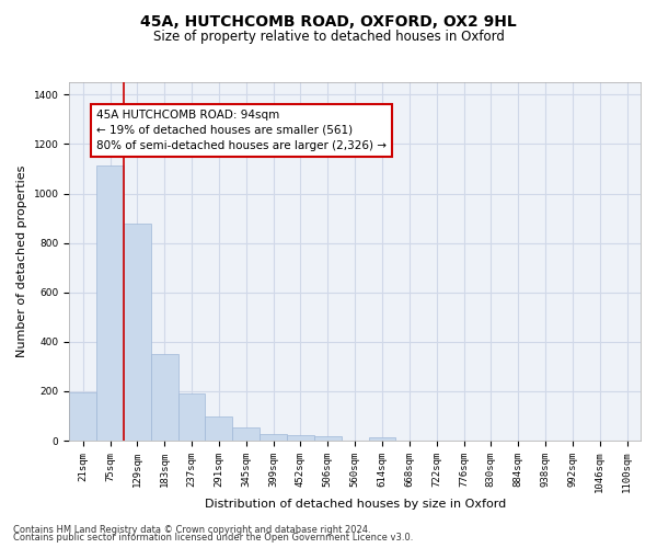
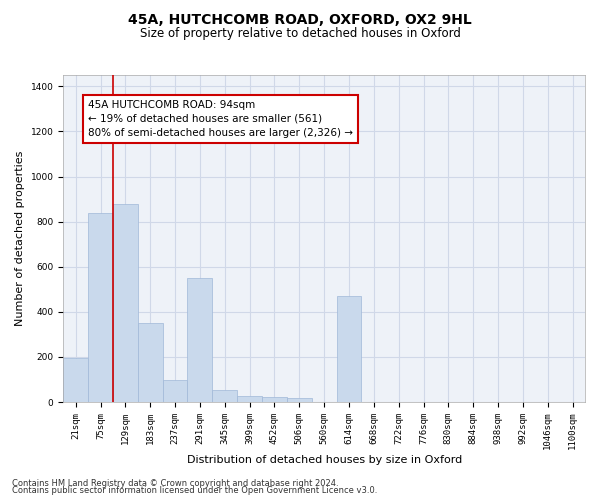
75sqm: 1115 -> 840
237sqm: 192 -> 100
291sqm: 100 -> 550
614sqm: 15 -> 470
